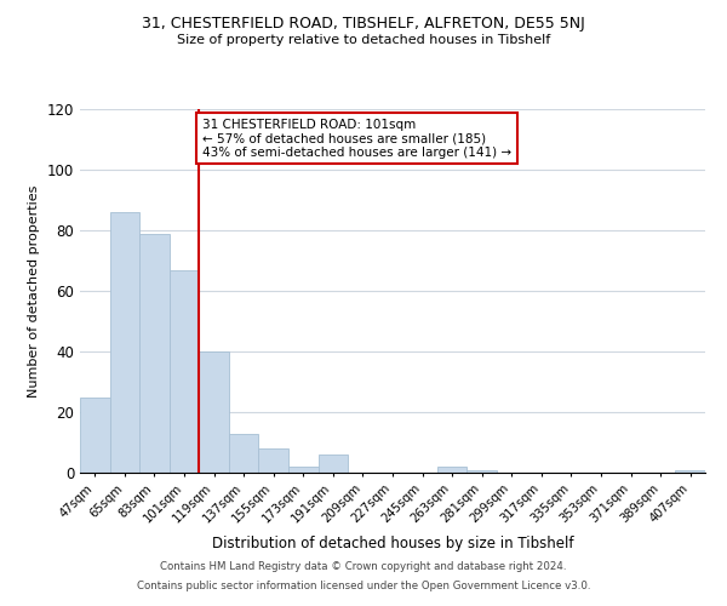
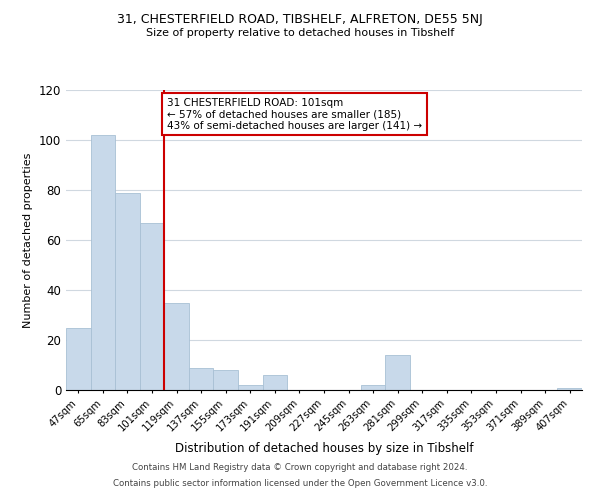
65sqm: 86 -> 102
119sqm: 40 -> 35
137sqm: 13 -> 9
281sqm: 1 -> 14
